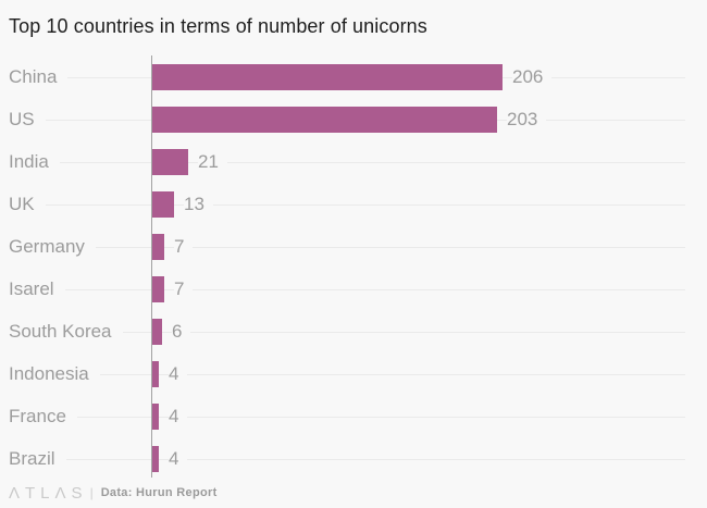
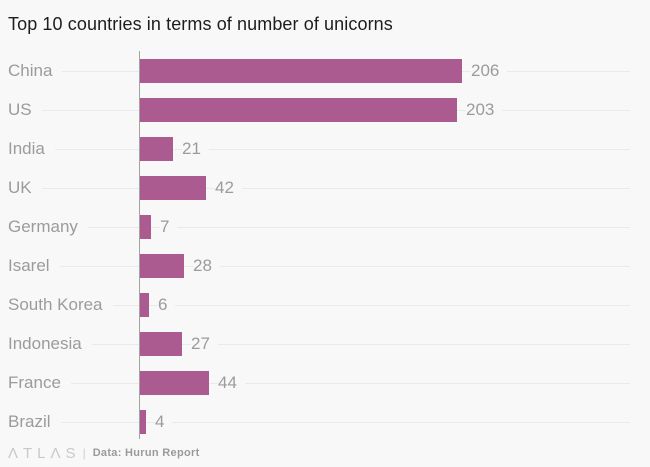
UK: 13 -> 42
Isarel: 7 -> 28
Indonesia: 4 -> 27
France: 4 -> 44
